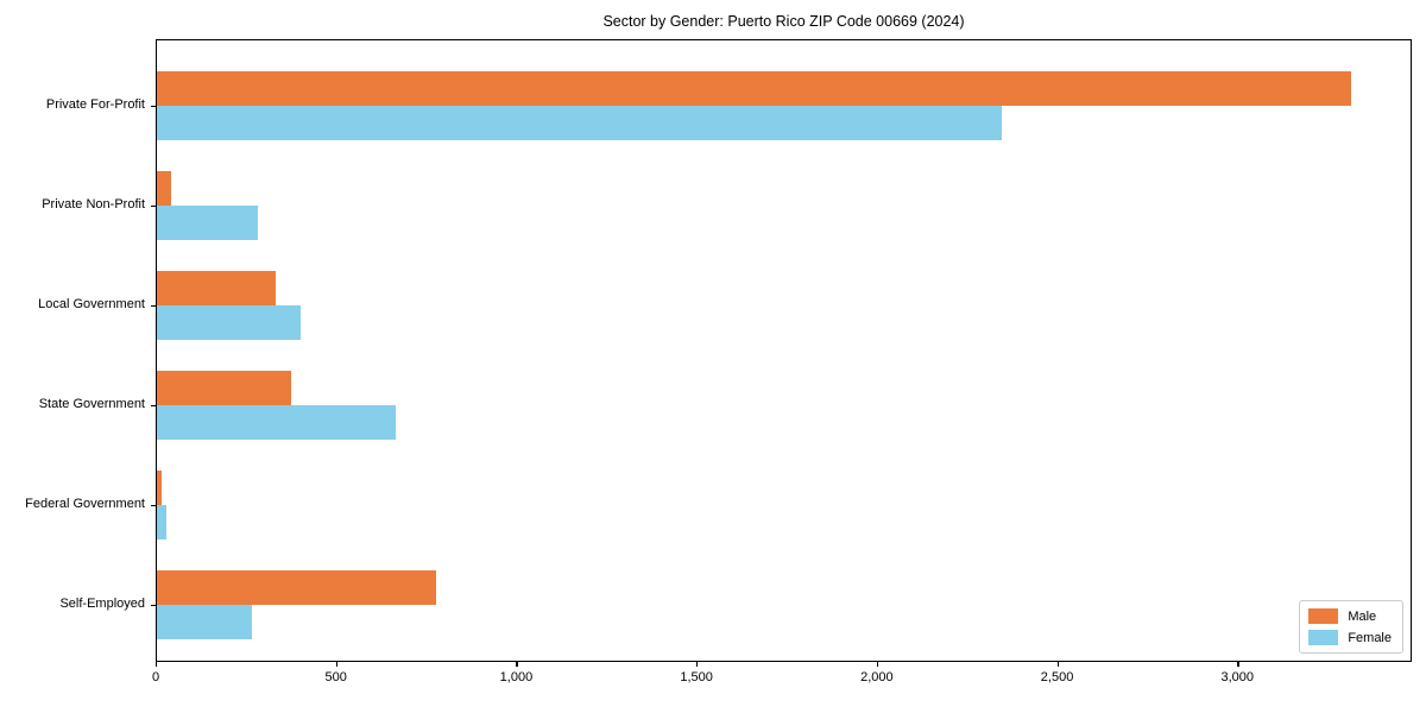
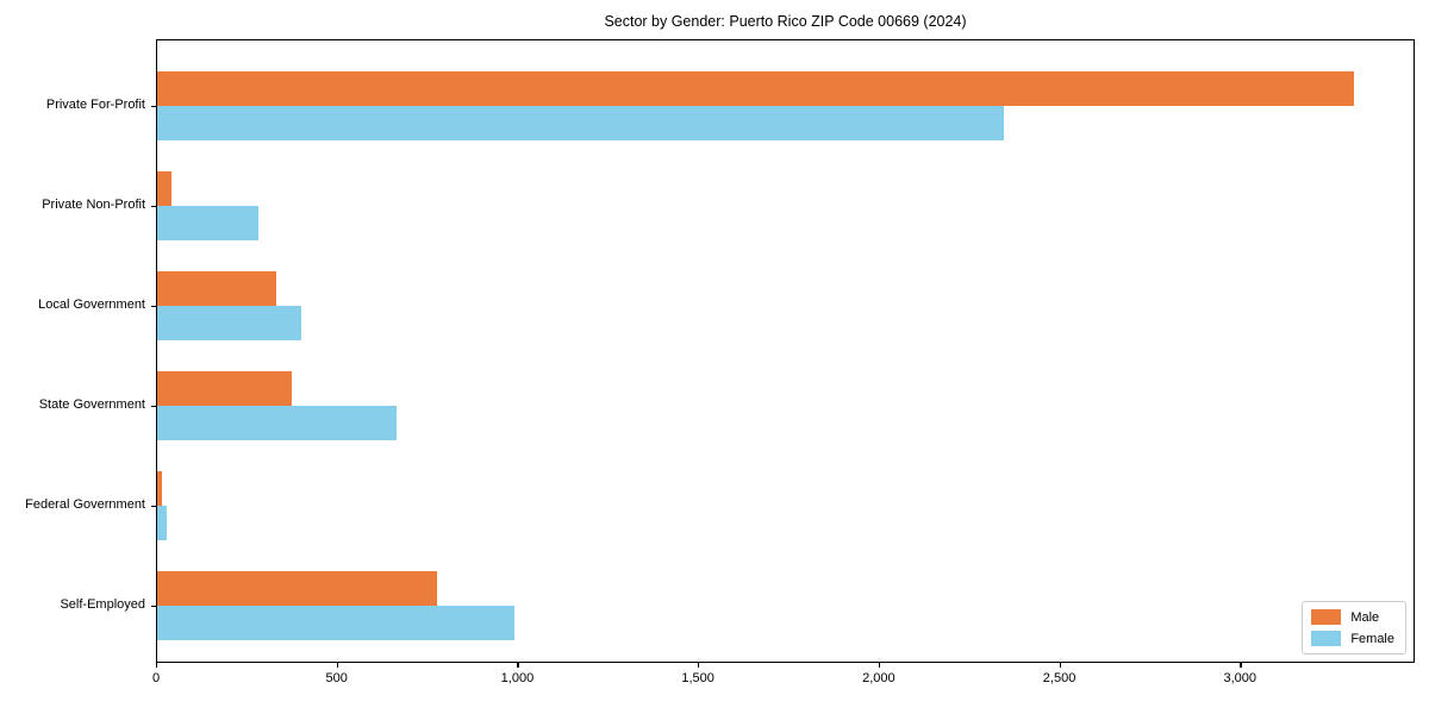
Female/Self-Employed: 260 -> 990
